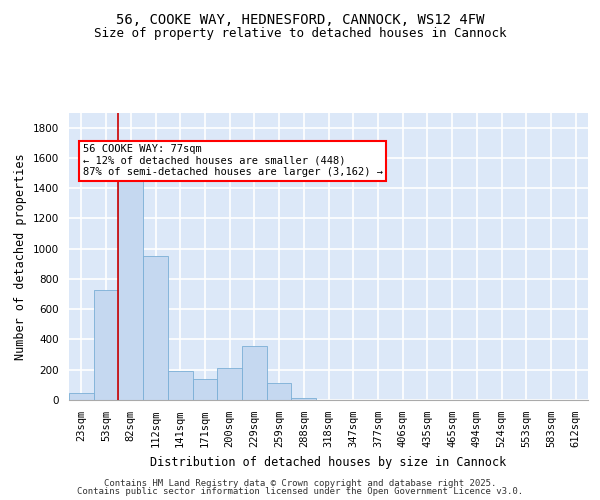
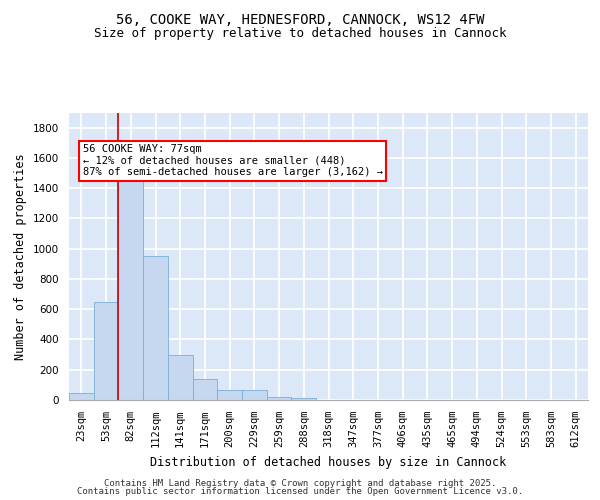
53sqm: 730 -> 650
141sqm: 190 -> 300
200sqm: 210 -> 60
229sqm: 360 -> 60
259sqm: 110 -> 20
